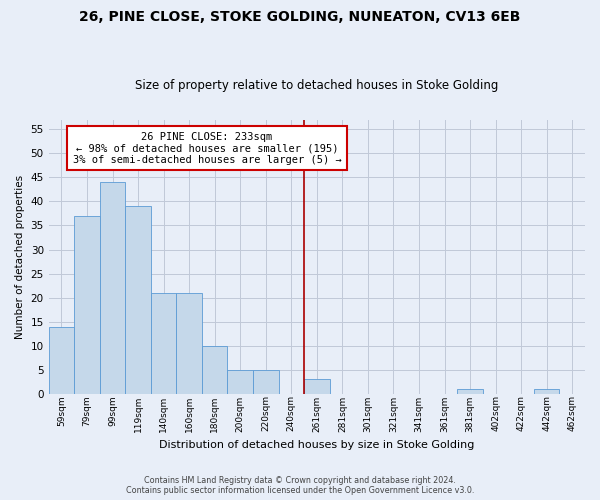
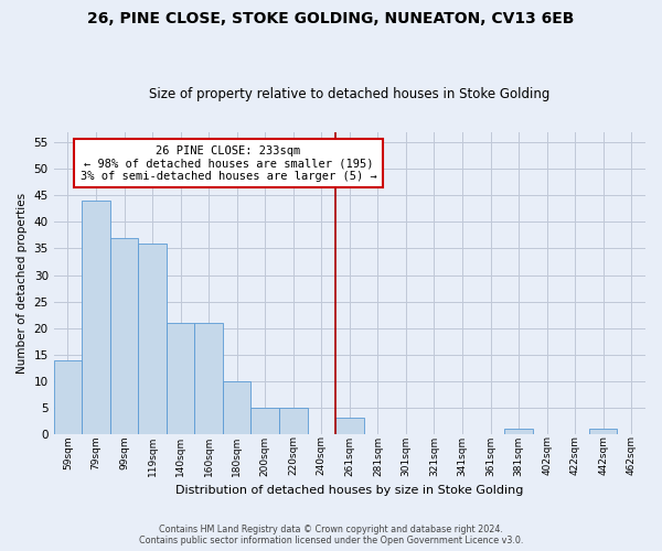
79sqm: 37 -> 44
99sqm: 44 -> 37
119sqm: 39 -> 36
